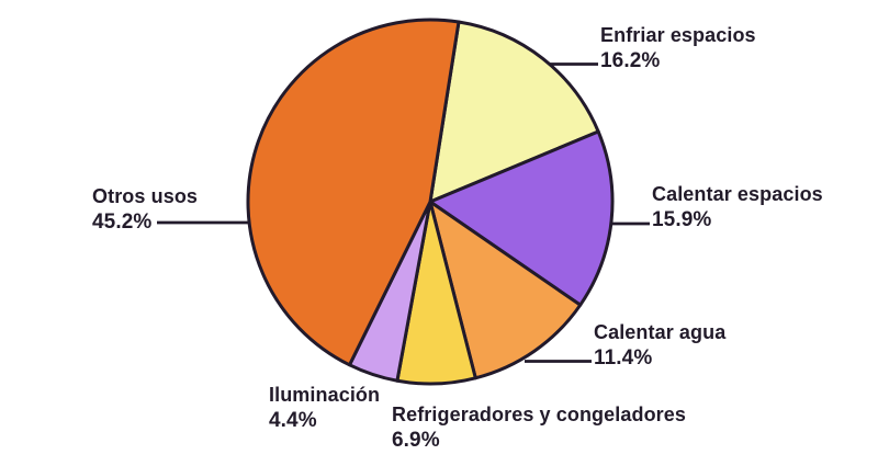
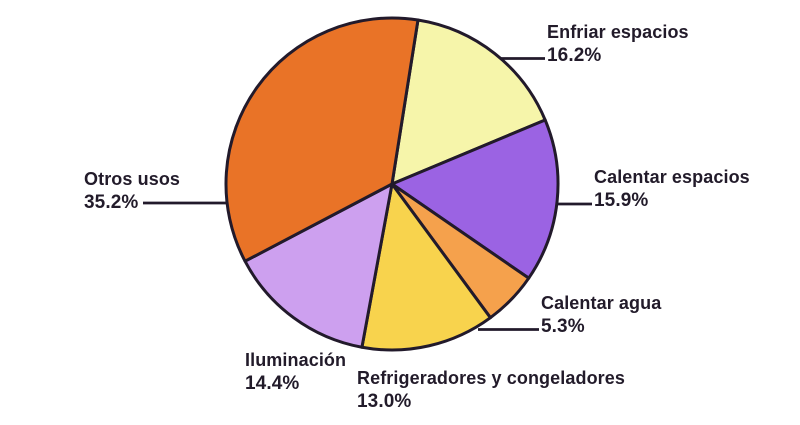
Calentar agua: 11.4% -> 5.3%
Refrigeradores y congeladores: 6.9% -> 13.0%
Iluminación: 4.4% -> 14.4%
Otros usos: 45.2% -> 35.2%
